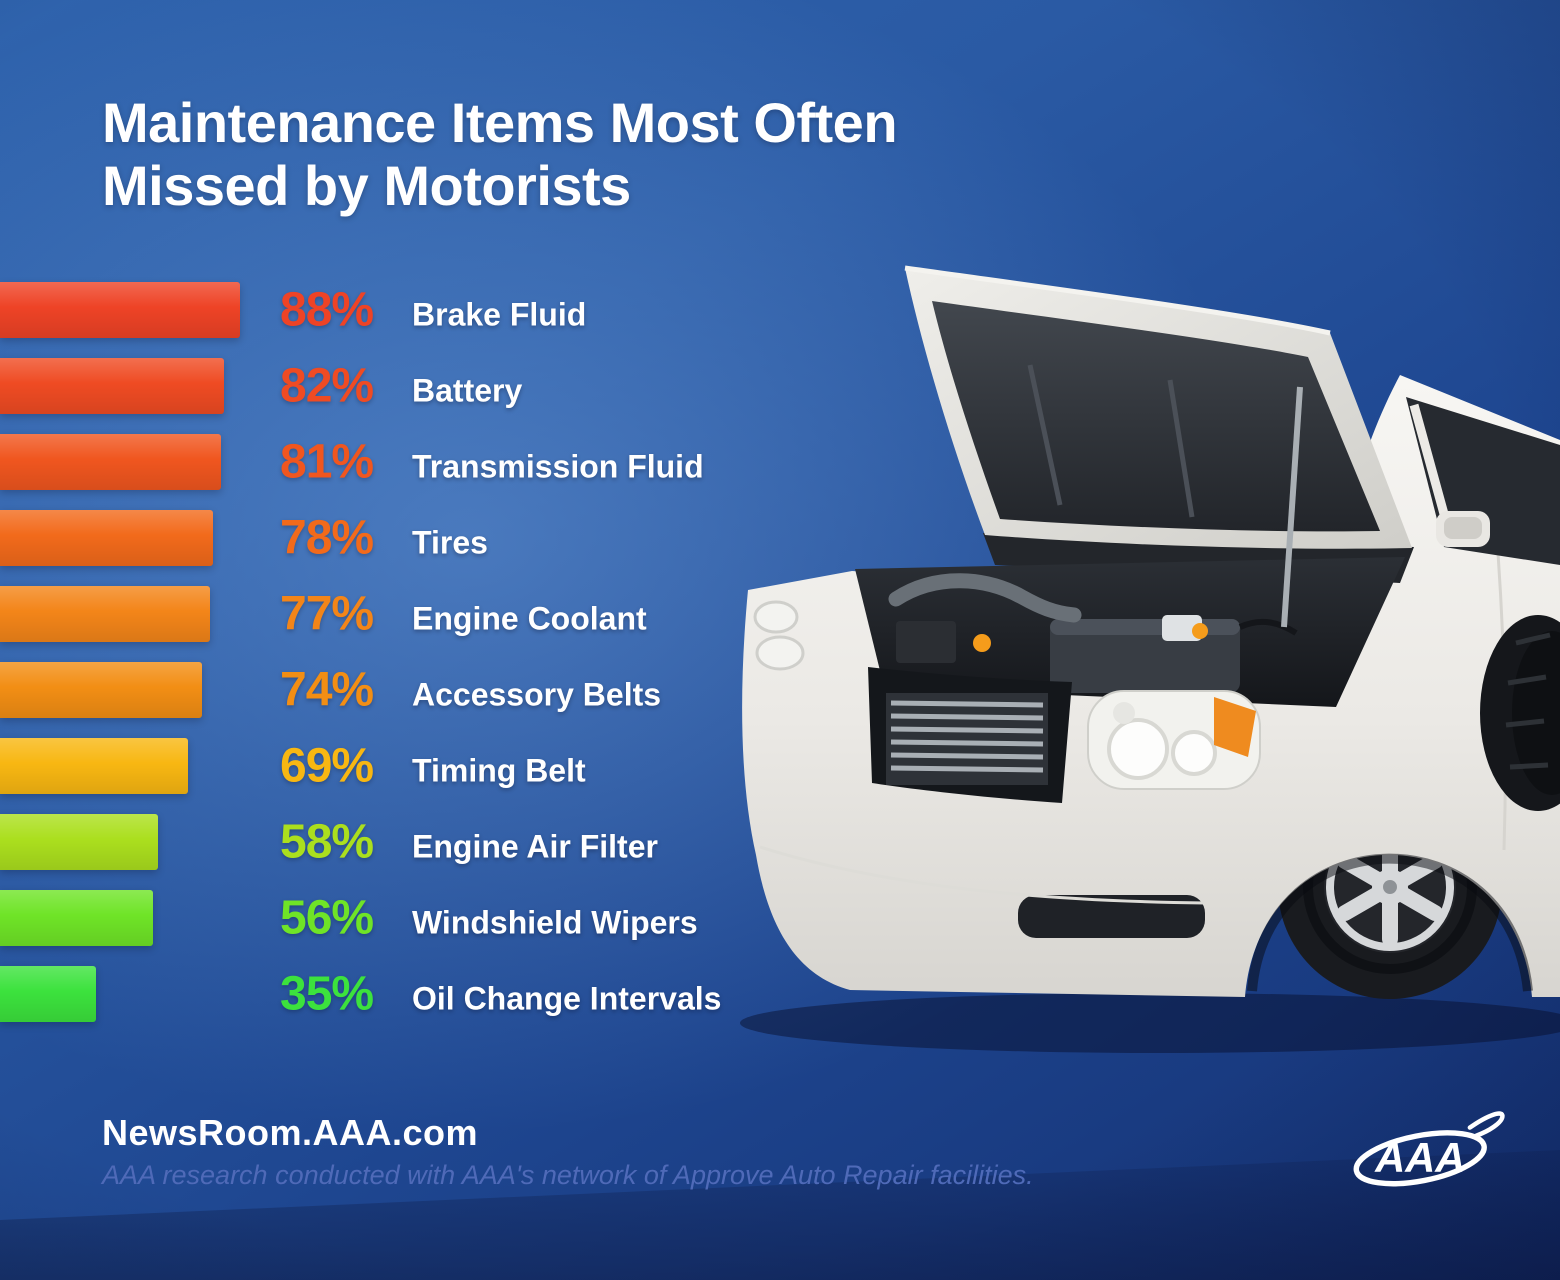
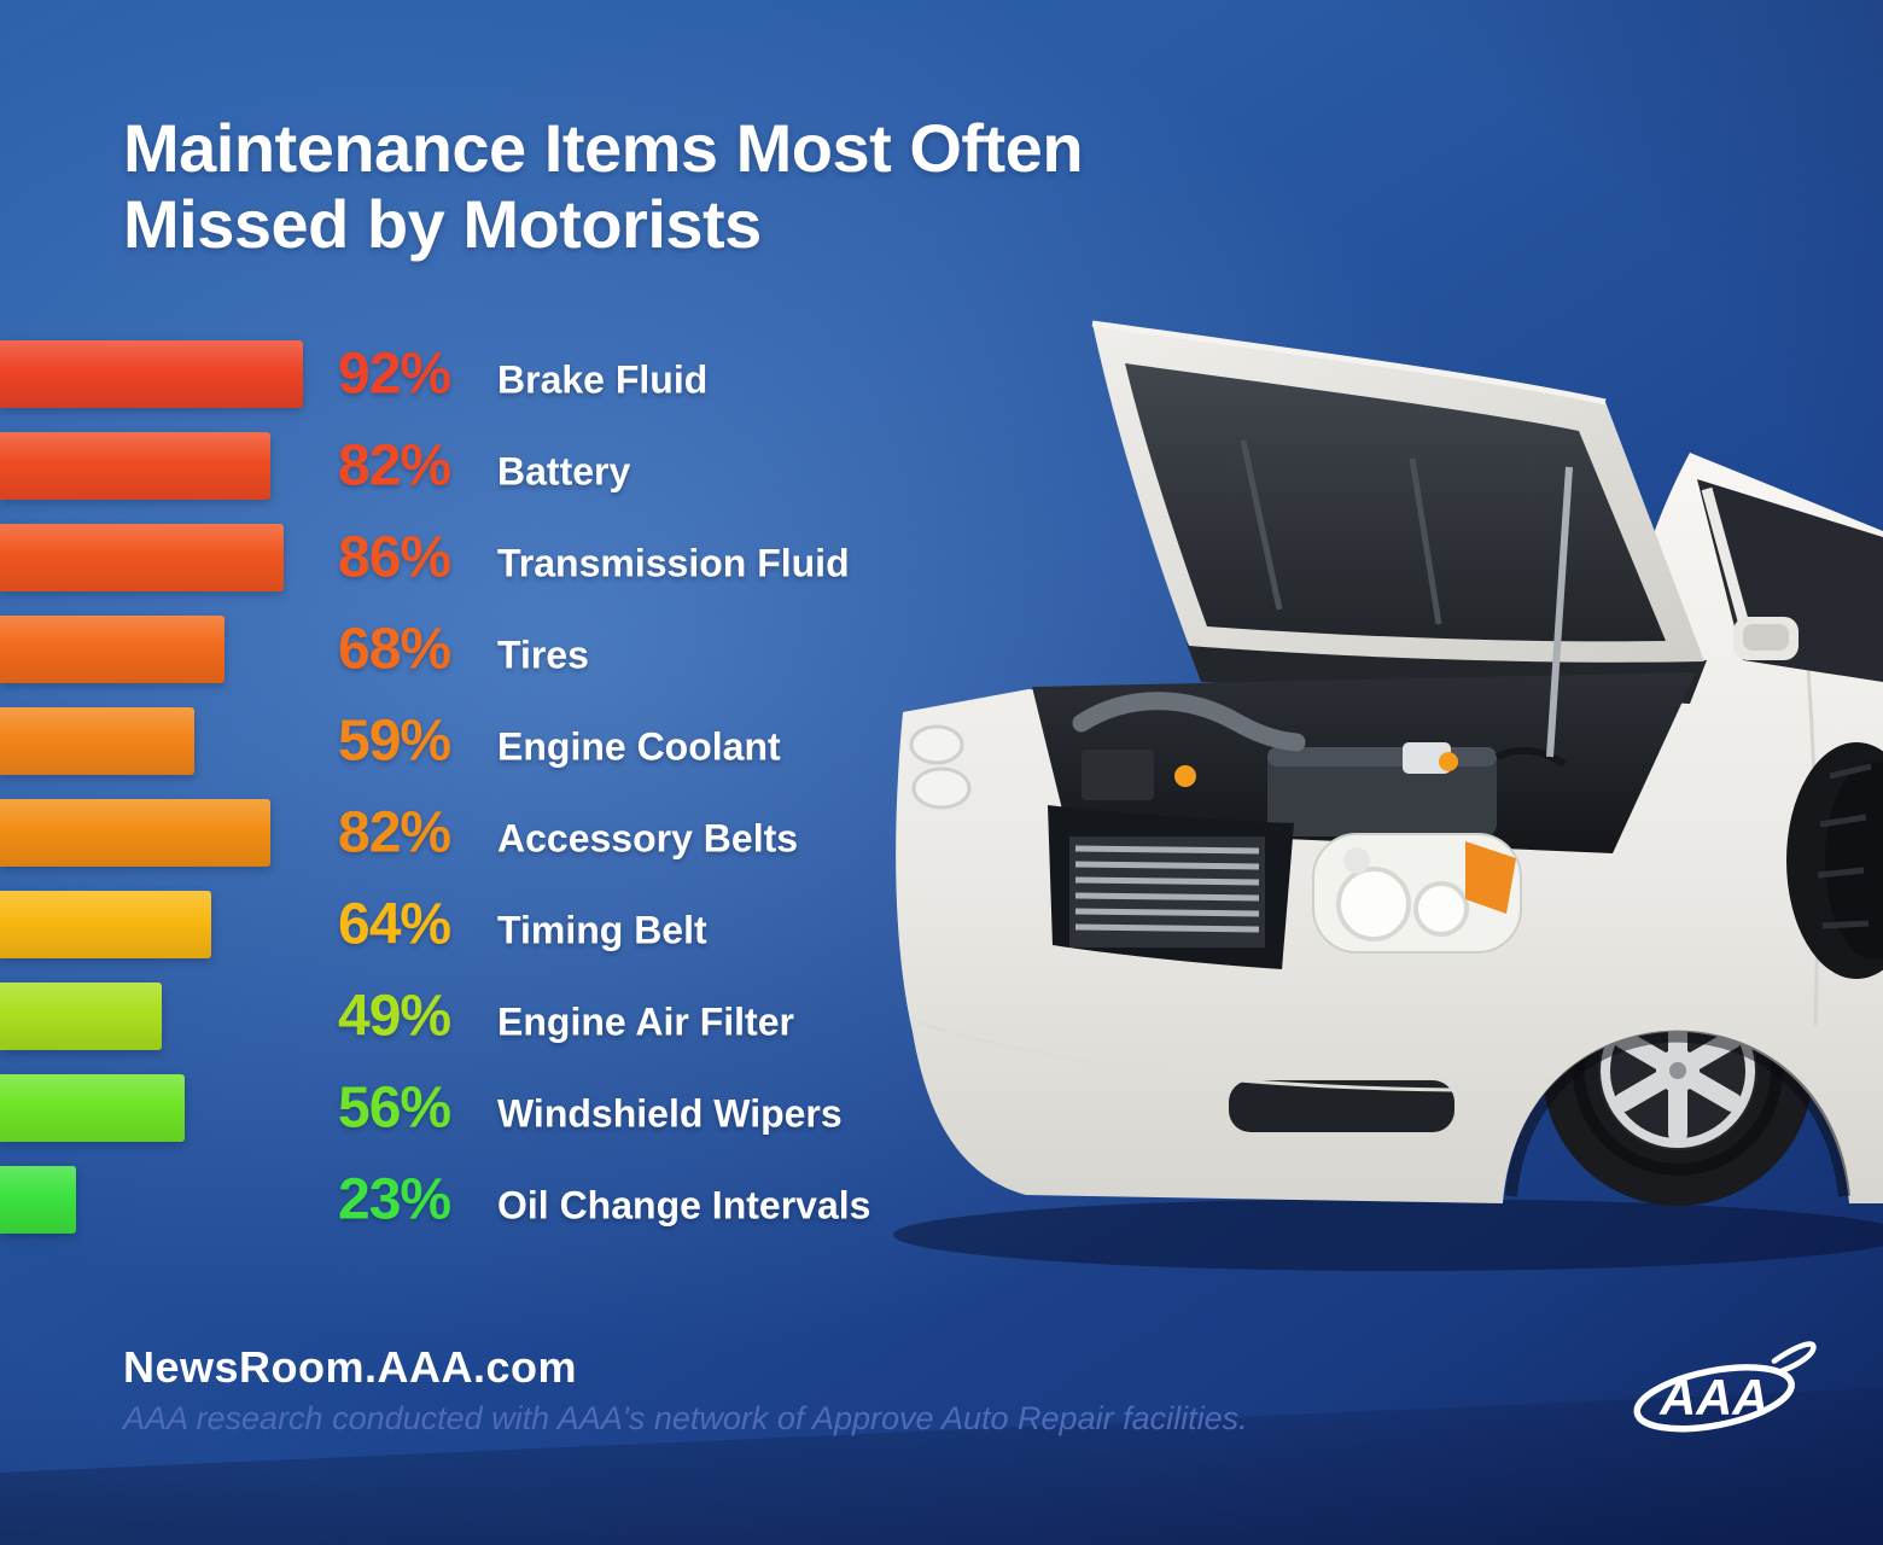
Brake Fluid: 88% -> 92%
Transmission Fluid: 81% -> 86%
Tires: 78% -> 68%
Engine Coolant: 77% -> 59%
Accessory Belts: 74% -> 82%
Timing Belt: 69% -> 64%
Engine Air Filter: 58% -> 49%
Oil Change Intervals: 35% -> 23%
